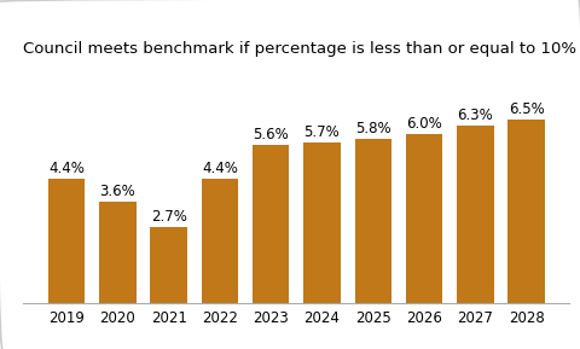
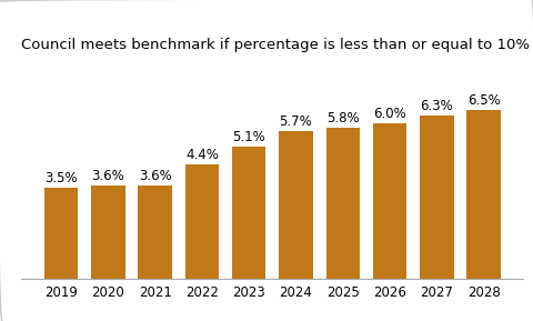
2019: 4.4% -> 3.5%
2021: 2.7% -> 3.6%
2023: 5.6% -> 5.1%
